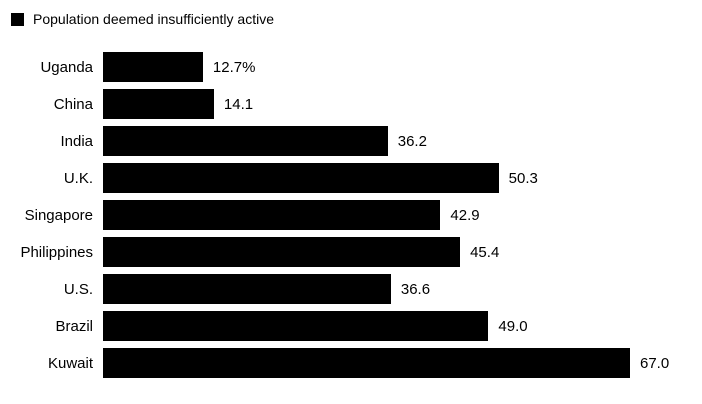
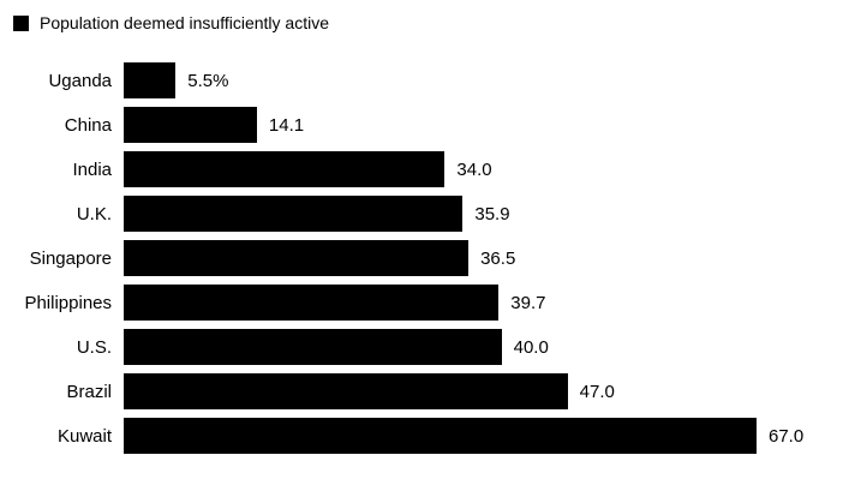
Uganda: 12.7% -> 5.5%
India: 36.2 -> 34.0
U.K.: 50.3 -> 35.9
Singapore: 42.9 -> 36.5
Philippines: 45.4 -> 39.7
U.S.: 36.6 -> 40.0
Brazil: 49.0 -> 47.0
